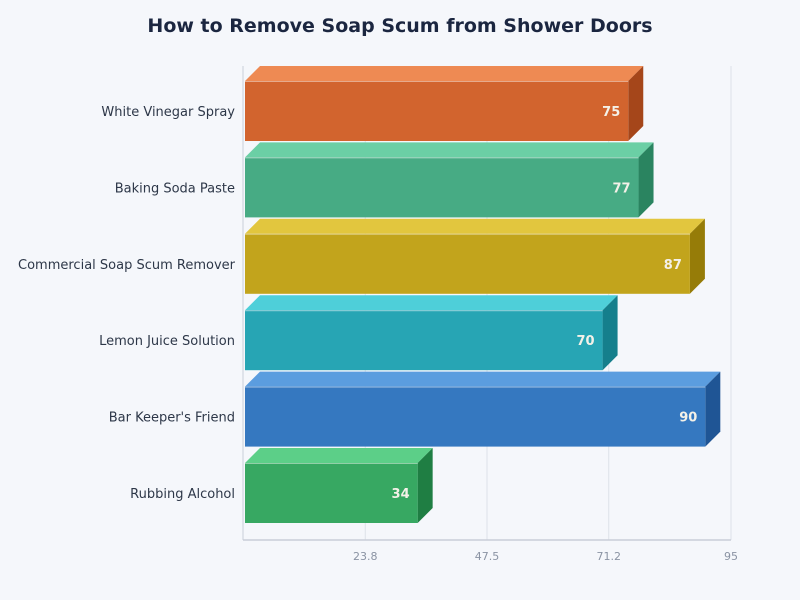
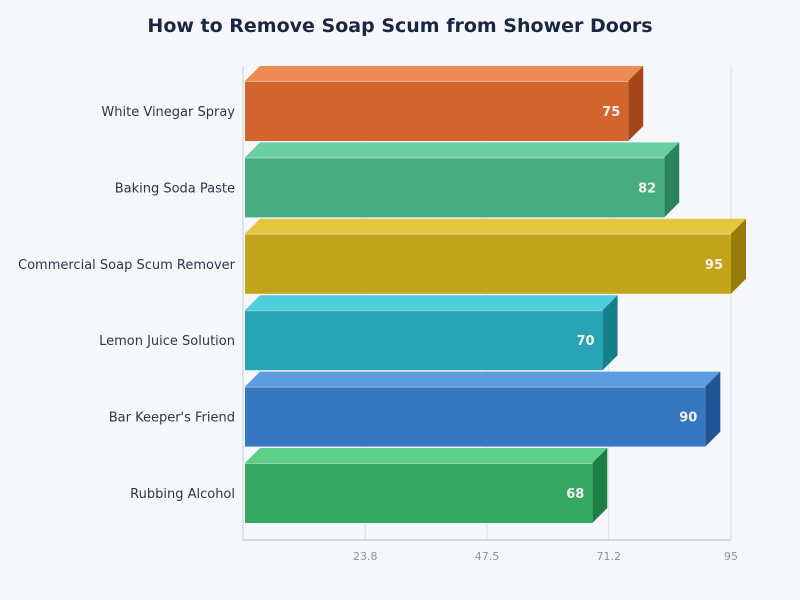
Baking Soda Paste: 77 -> 82
Commercial Soap Scum Remover: 87 -> 95
Rubbing Alcohol: 34 -> 68
